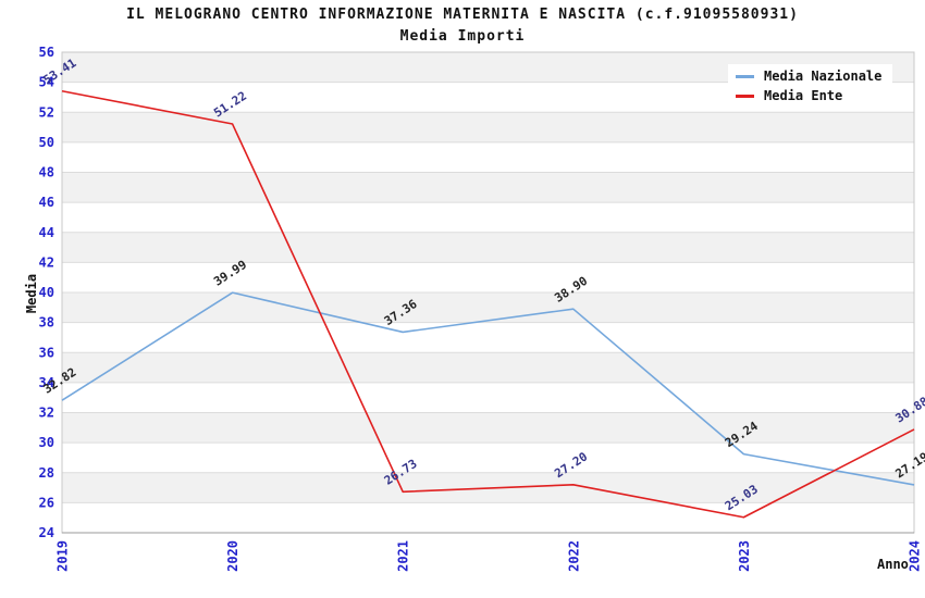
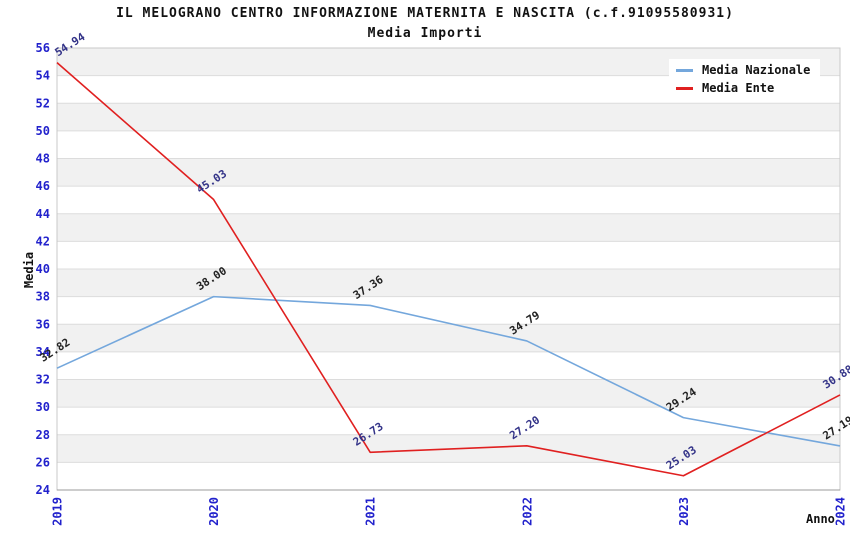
Media Ente/2019: 53.41 -> 54.94
Media Nazionale/2020: 39.99 -> 38.00
Media Ente/2020: 51.22 -> 45.03
Media Nazionale/2022: 38.90 -> 34.79
